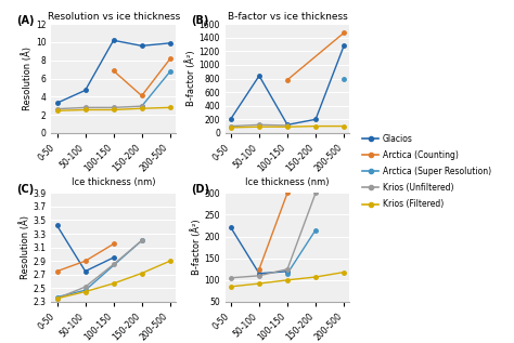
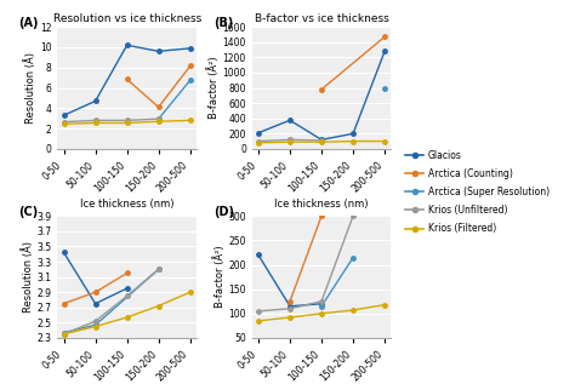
B-factor vs ice thickness/Glacios/50-100: 840 -> 380
